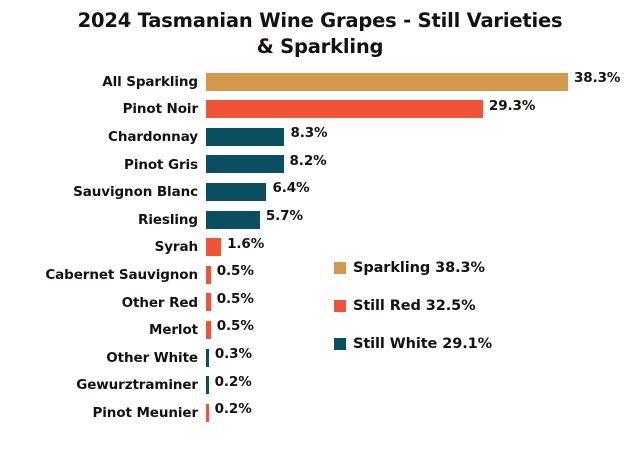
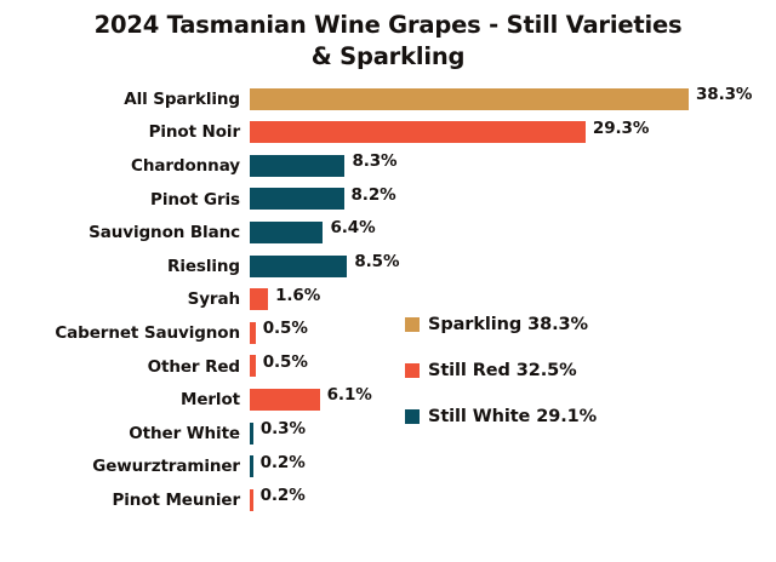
Riesling: 5.7% -> 8.5%
Merlot: 0.5% -> 6.1%
